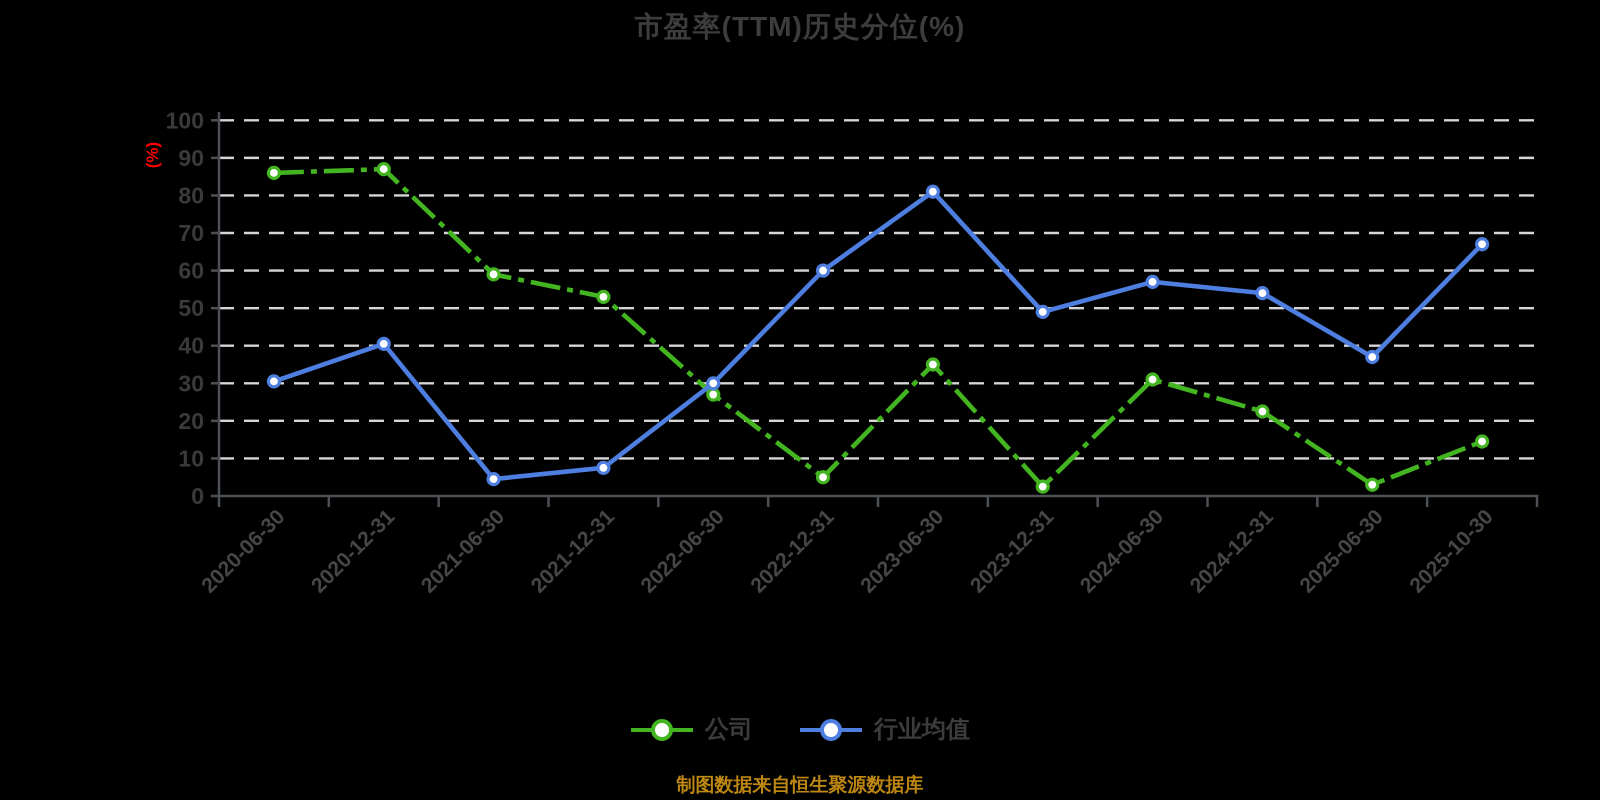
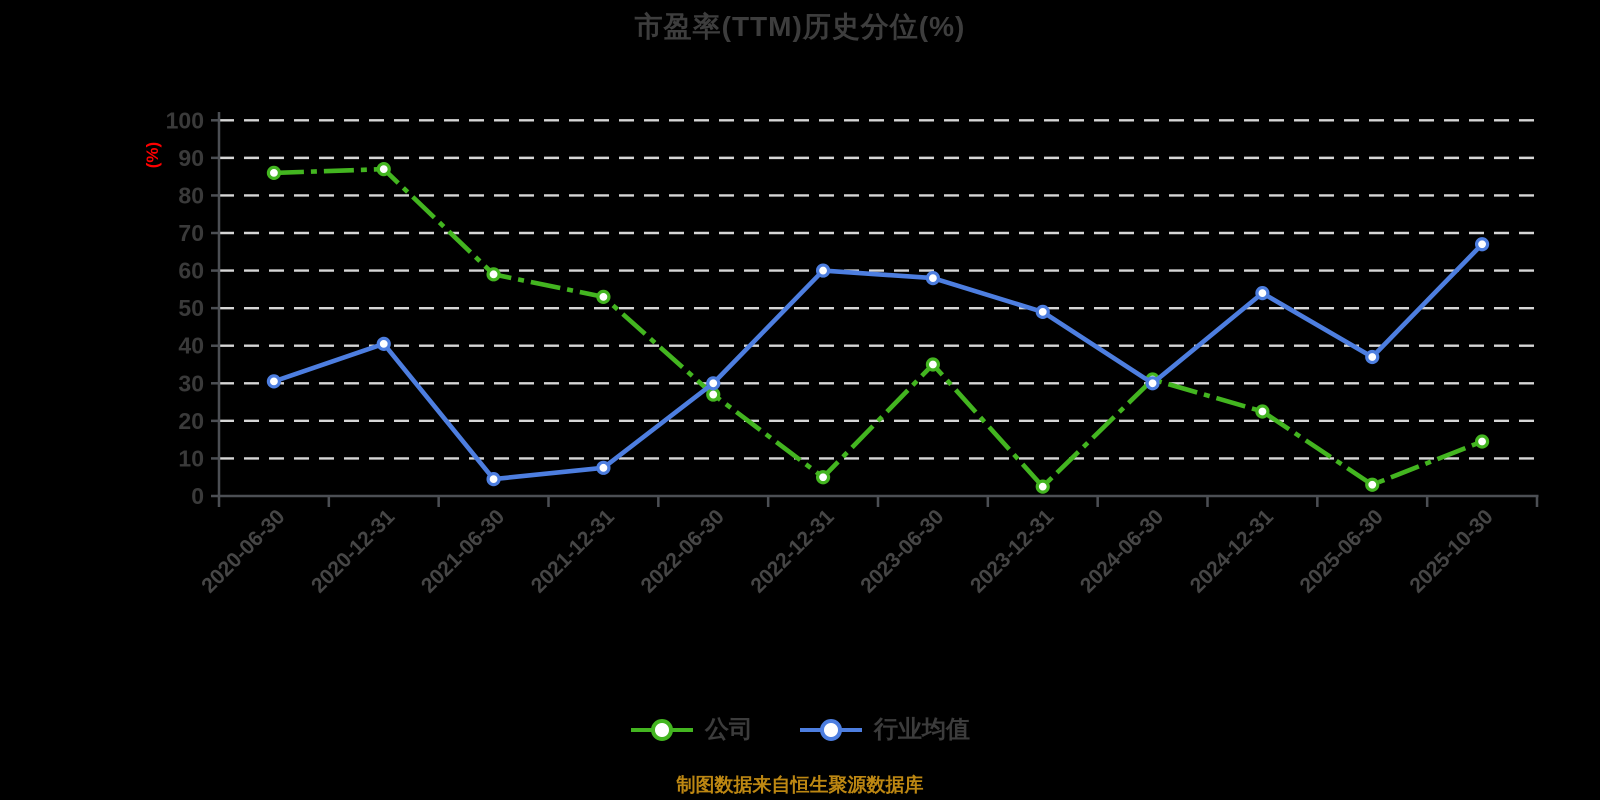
行业均值/2023-06-30: 81 -> 58
行业均值/2024-06-30: 57 -> 30
